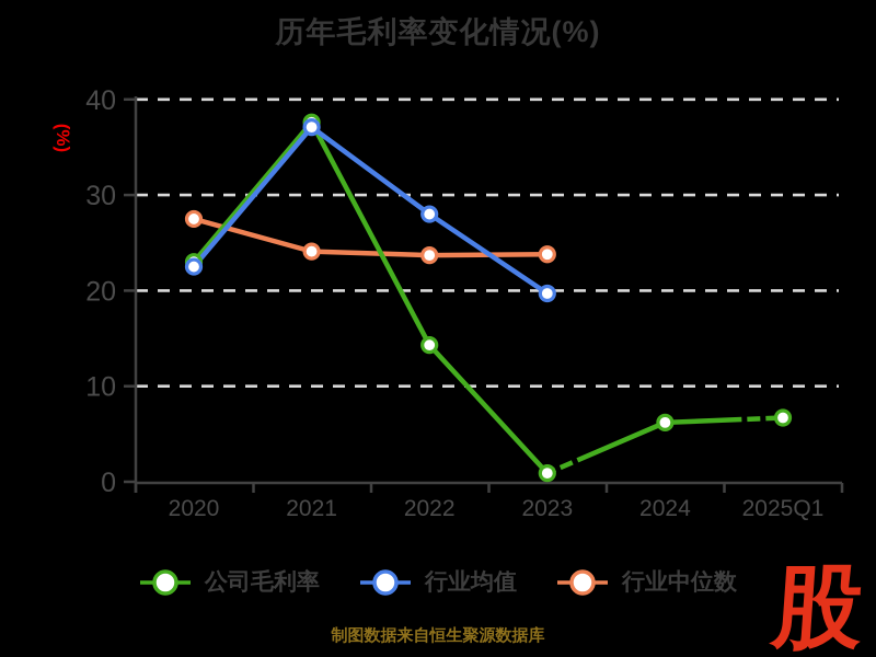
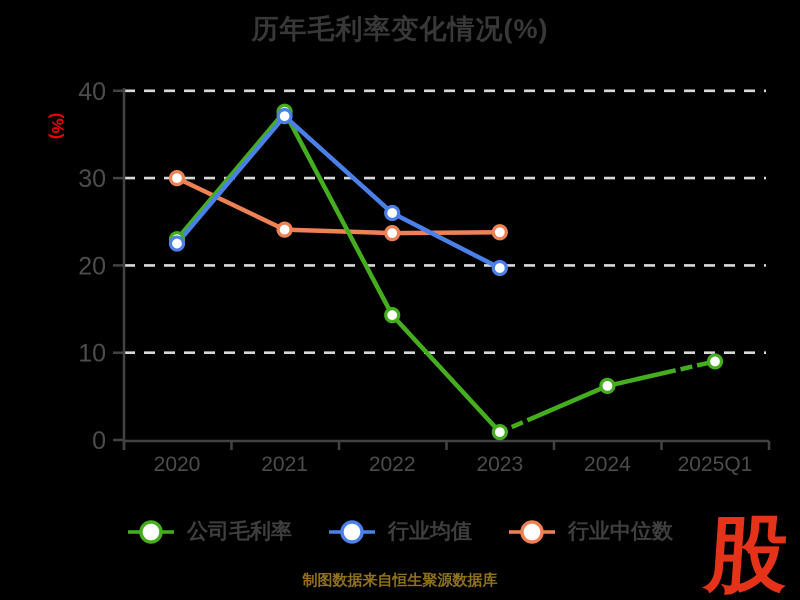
行业中位数/2020: 28 -> 30
行业均值/2022: 28 -> 26
公司毛利率/2025Q1: 7 -> 9
